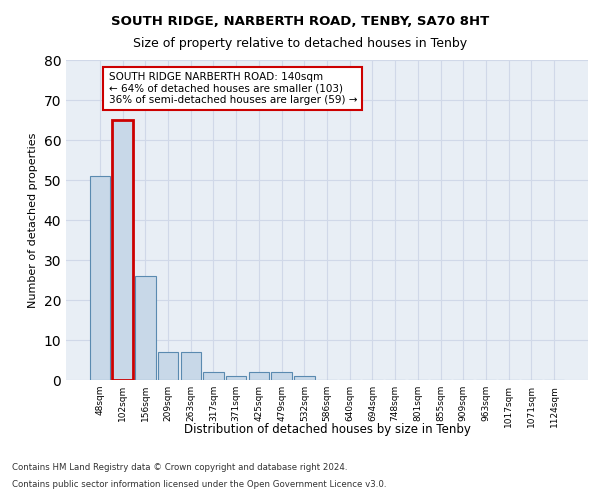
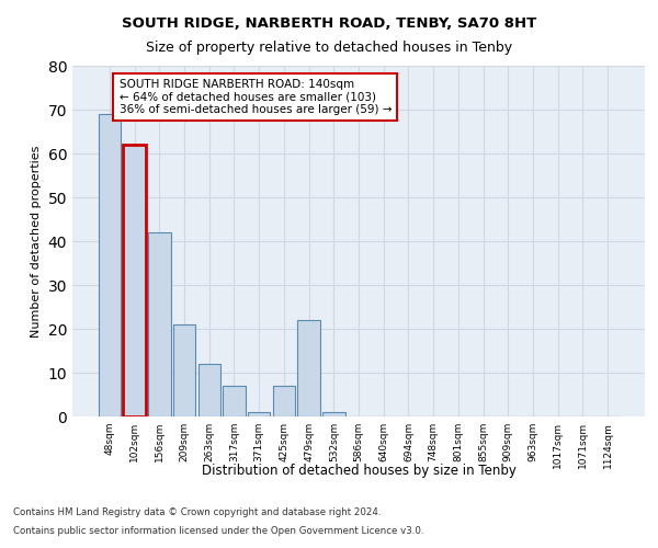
48sqm: 51 -> 69
102sqm: 65 -> 62
156sqm: 26 -> 42
209sqm: 7 -> 21
263sqm: 7 -> 12
317sqm: 2 -> 7
425sqm: 2 -> 7
479sqm: 2 -> 22
